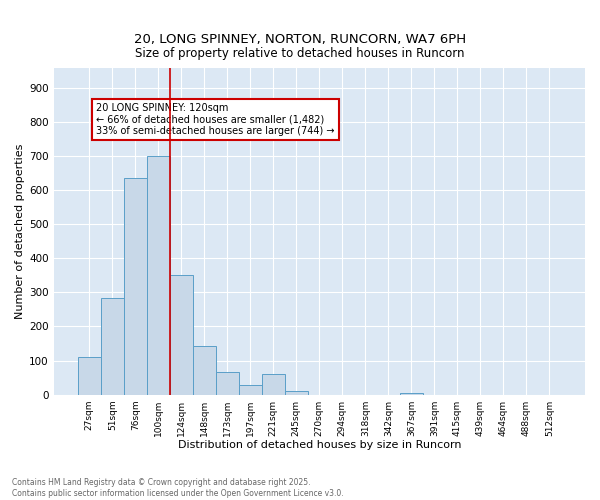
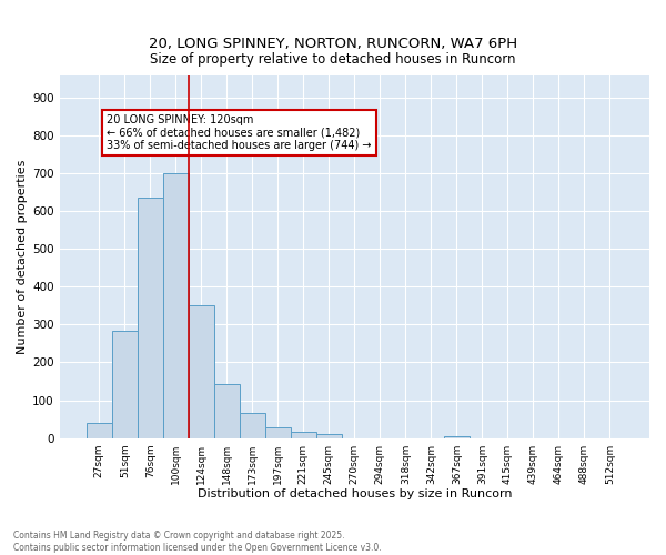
27sqm: 110 -> 40
221sqm: 60 -> 15
